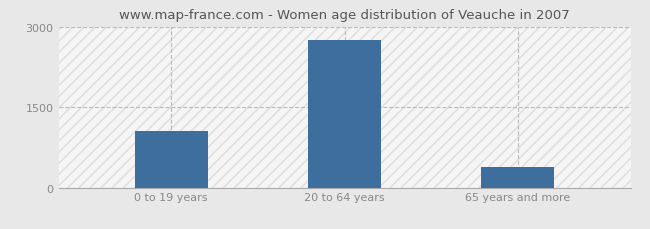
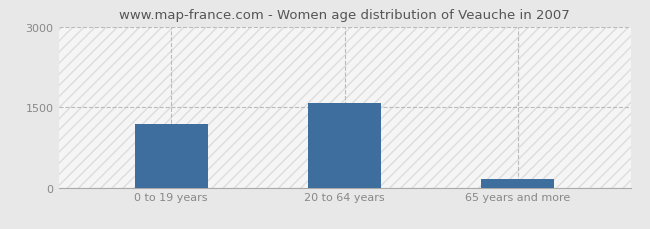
0 to 19 years: 1050 -> 1180
20 to 64 years: 2750 -> 1580
65 years and more: 390 -> 160
